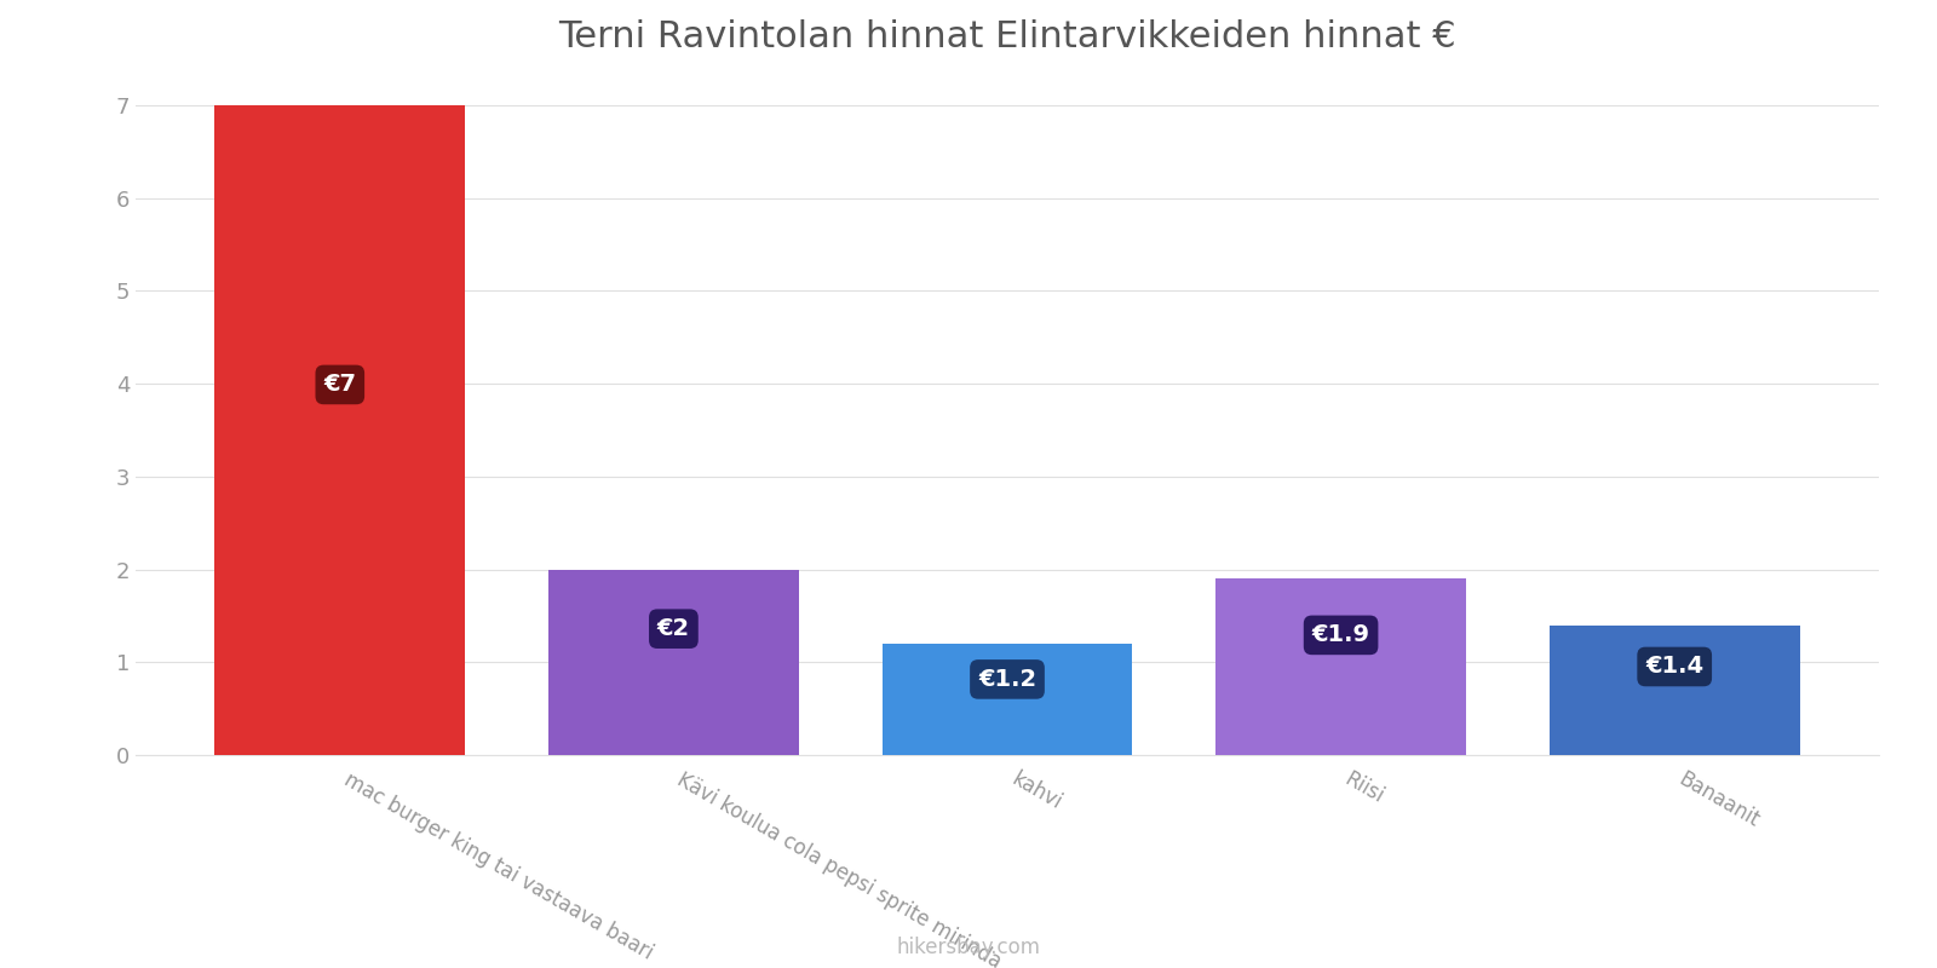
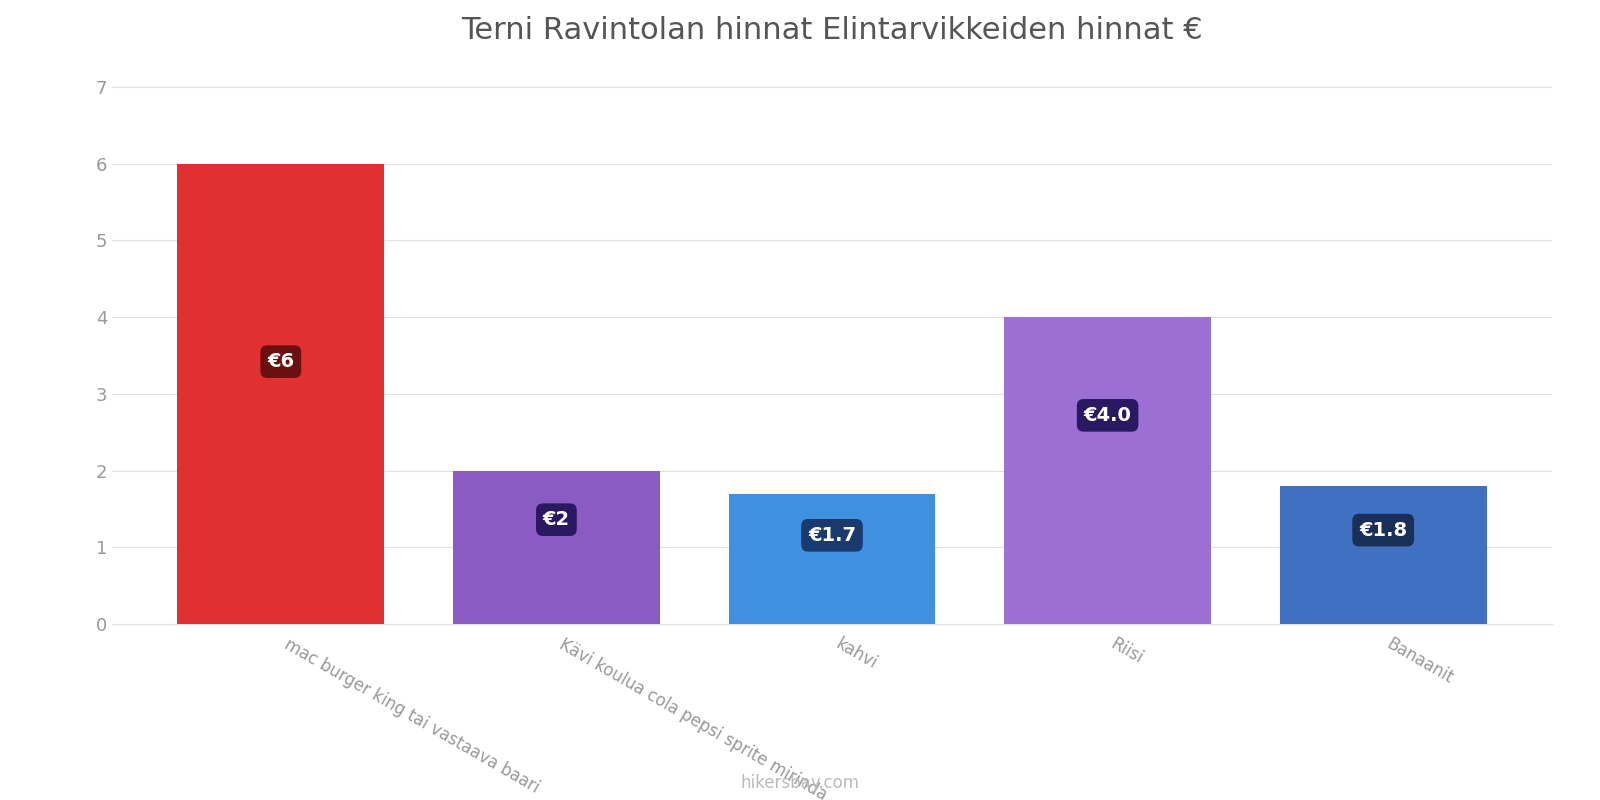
mac burger king tai vastaava baari: €7 -> €6
kahvi: €1.2 -> €1.7
Riisi: €1.9 -> €4.0
Banaanit: €1.4 -> €1.8
